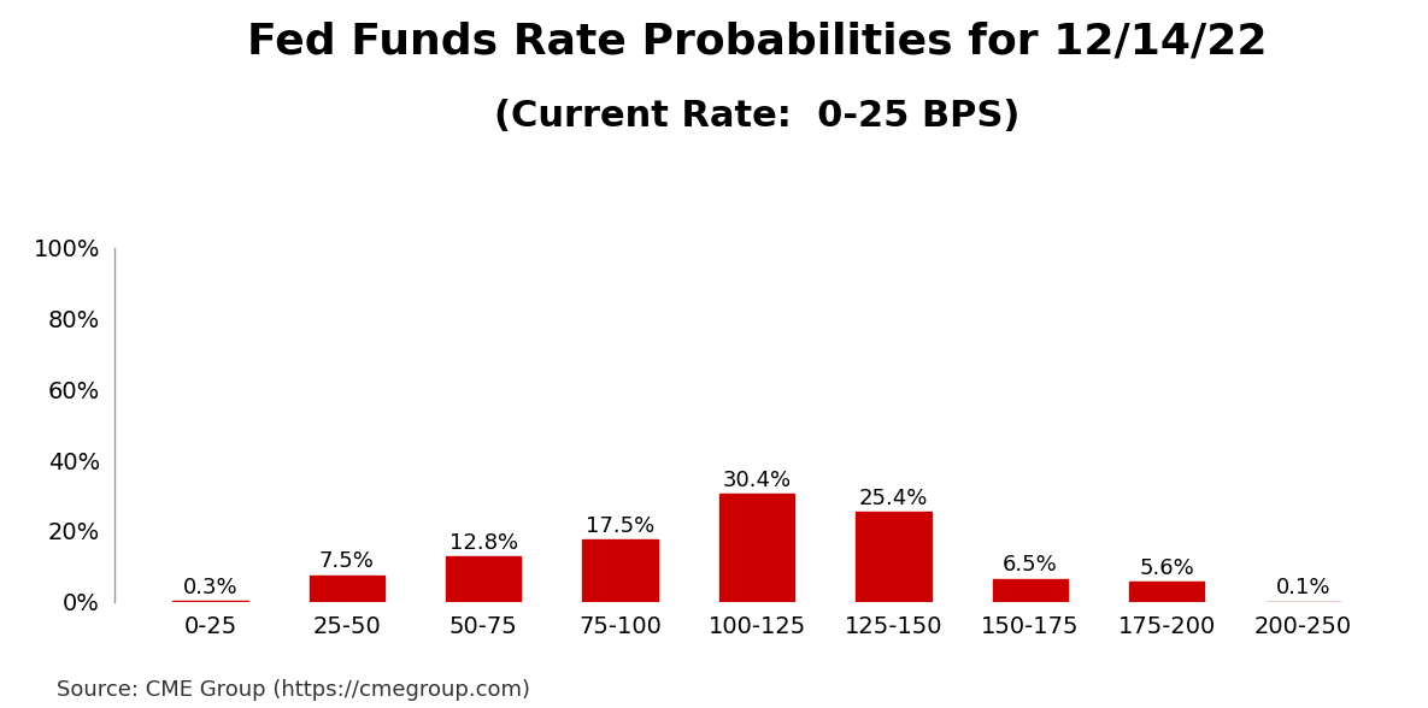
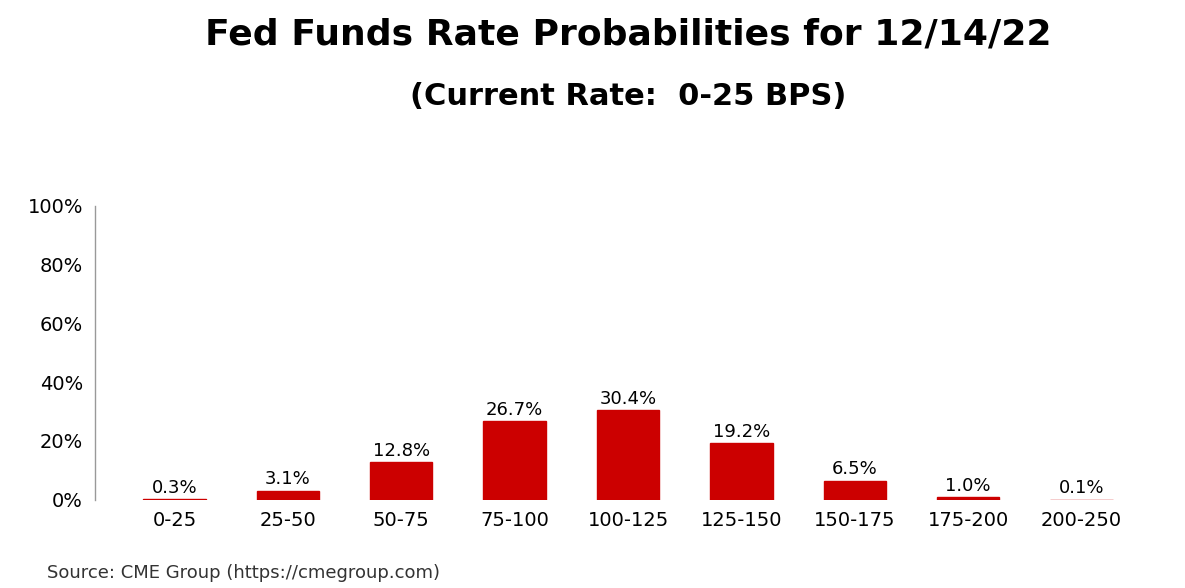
25-50: 7.5% -> 3.1%
75-100: 17.5% -> 26.7%
125-150: 25.4% -> 19.2%
175-200: 5.6% -> 1.0%
